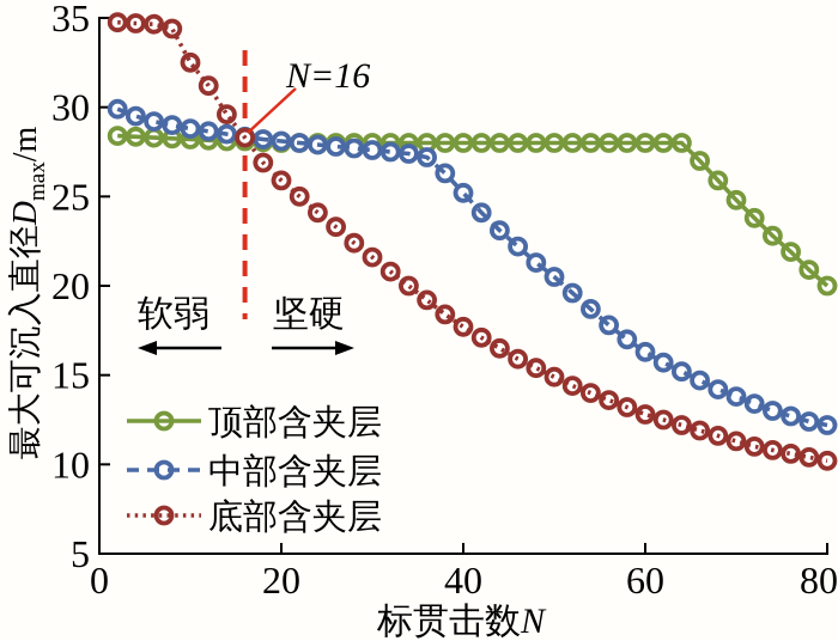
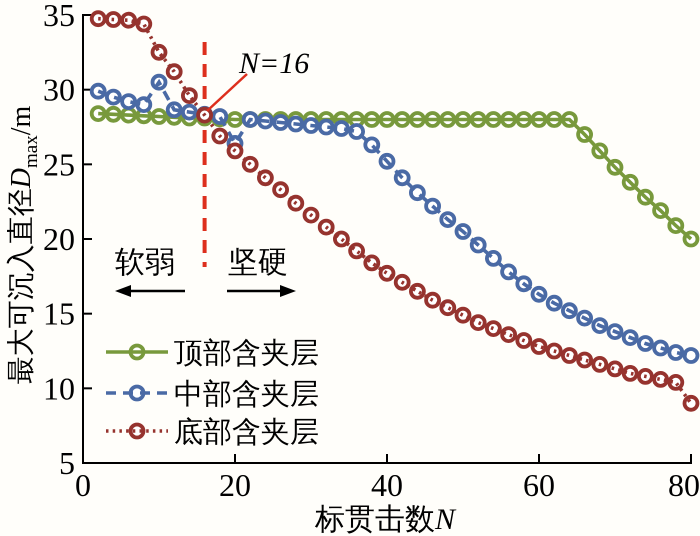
中部含夹层/10: 28.8 -> 30.5
中部含夹层/20: 28.1 -> 26.4
底部含夹层/80: 10.2 -> 9.0
